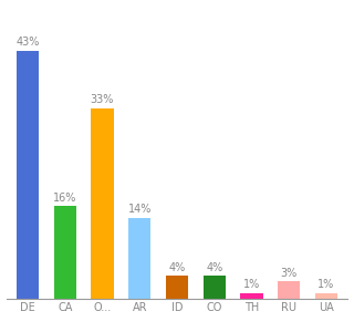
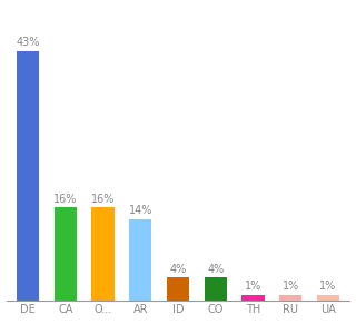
O...: 33% -> 16%
RU: 3% -> 1%
